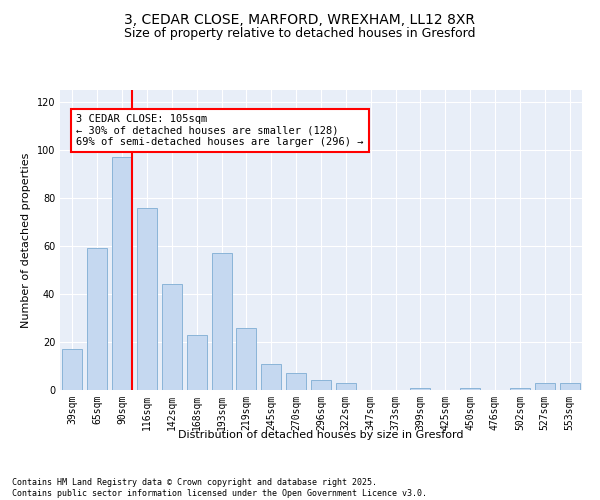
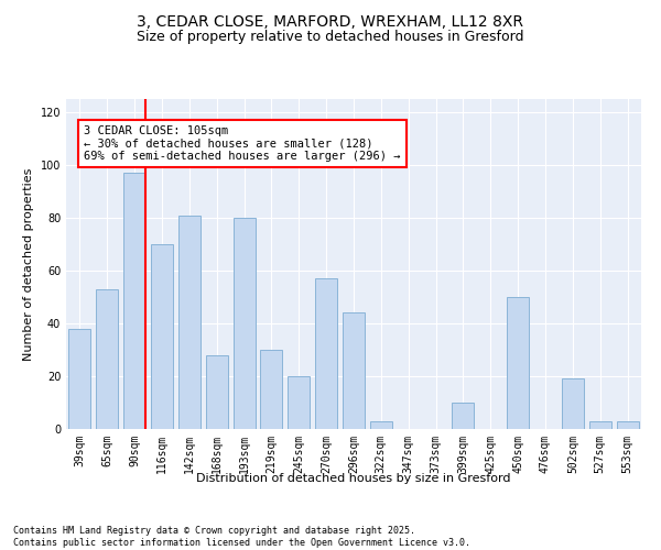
39sqm: 17 -> 38
65sqm: 59 -> 53
116sqm: 76 -> 70
142sqm: 44 -> 81
168sqm: 23 -> 28
193sqm: 57 -> 80
219sqm: 26 -> 30
245sqm: 11 -> 20
270sqm: 7 -> 57
296sqm: 4 -> 44
399sqm: 1 -> 10
450sqm: 1 -> 50
502sqm: 1 -> 19
